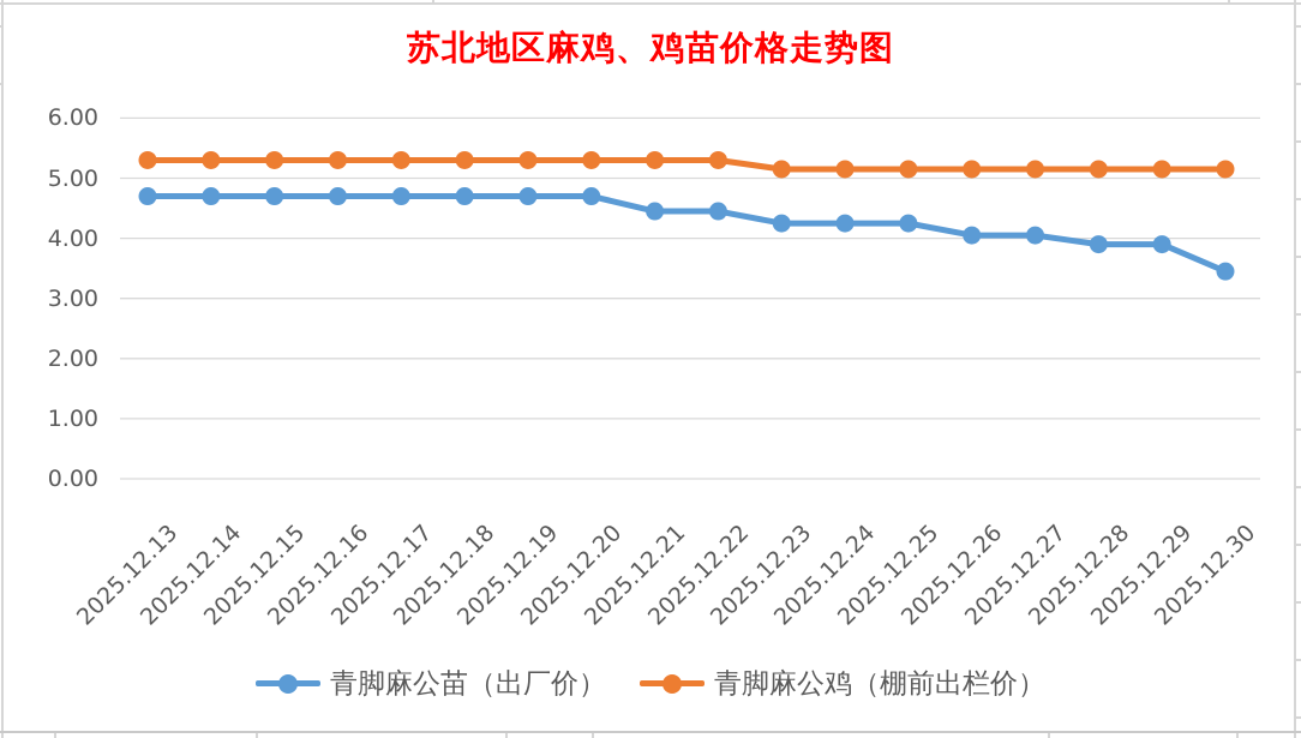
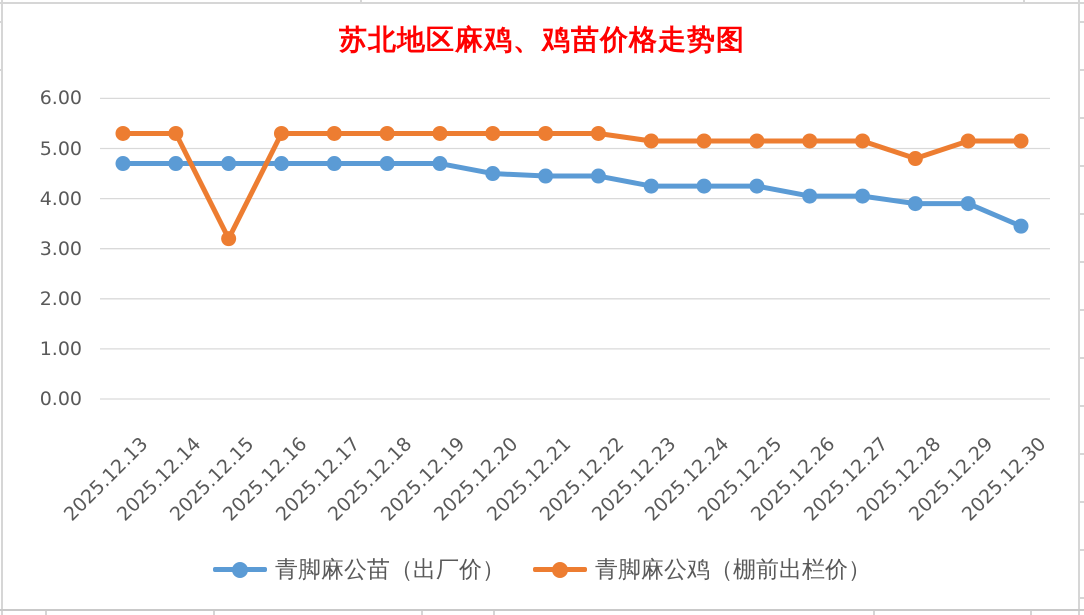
青脚麻公鸡（棚前出栏价）/2025.12.15: 5.3 -> 3.2
青脚麻公苗（出厂价）/2025.12.20: 4.7 -> 4.5
青脚麻公鸡（棚前出栏价）/2025.12.28: 5.2 -> 4.8
